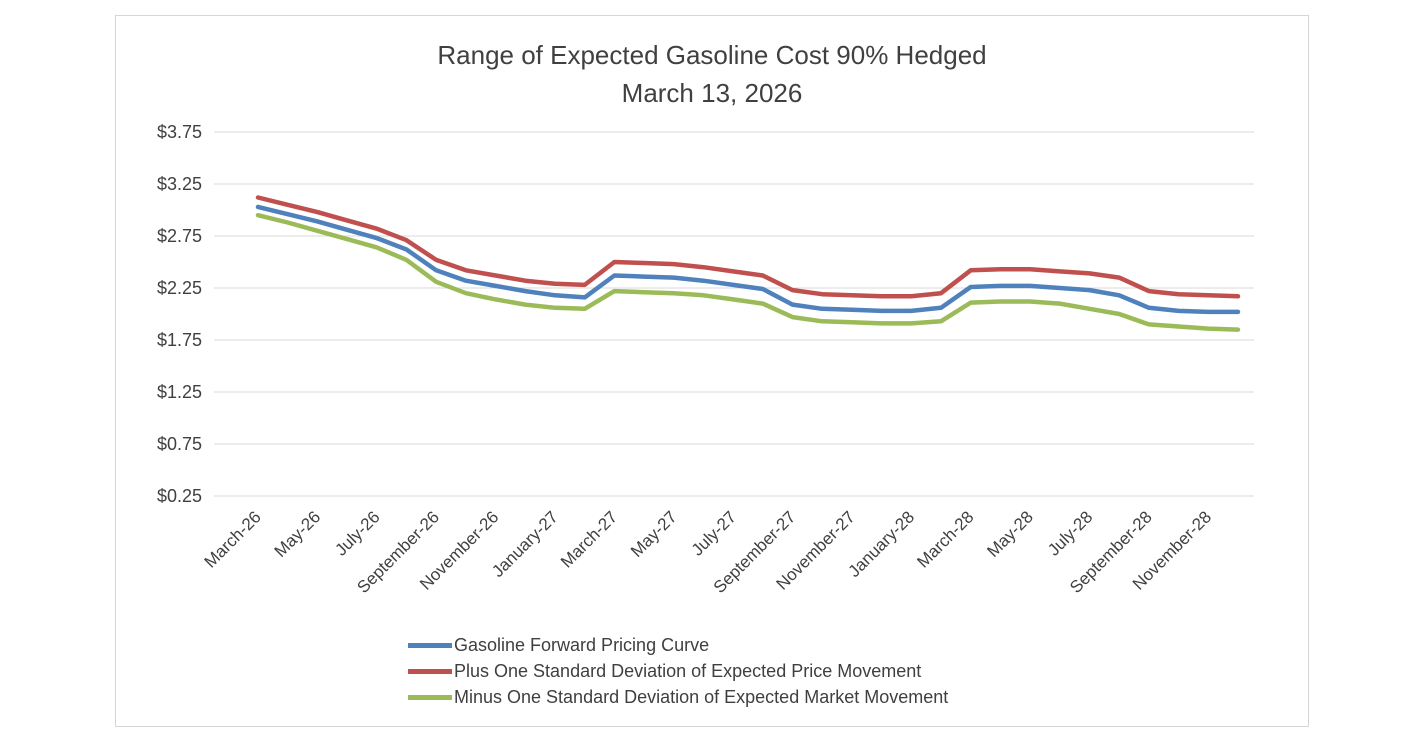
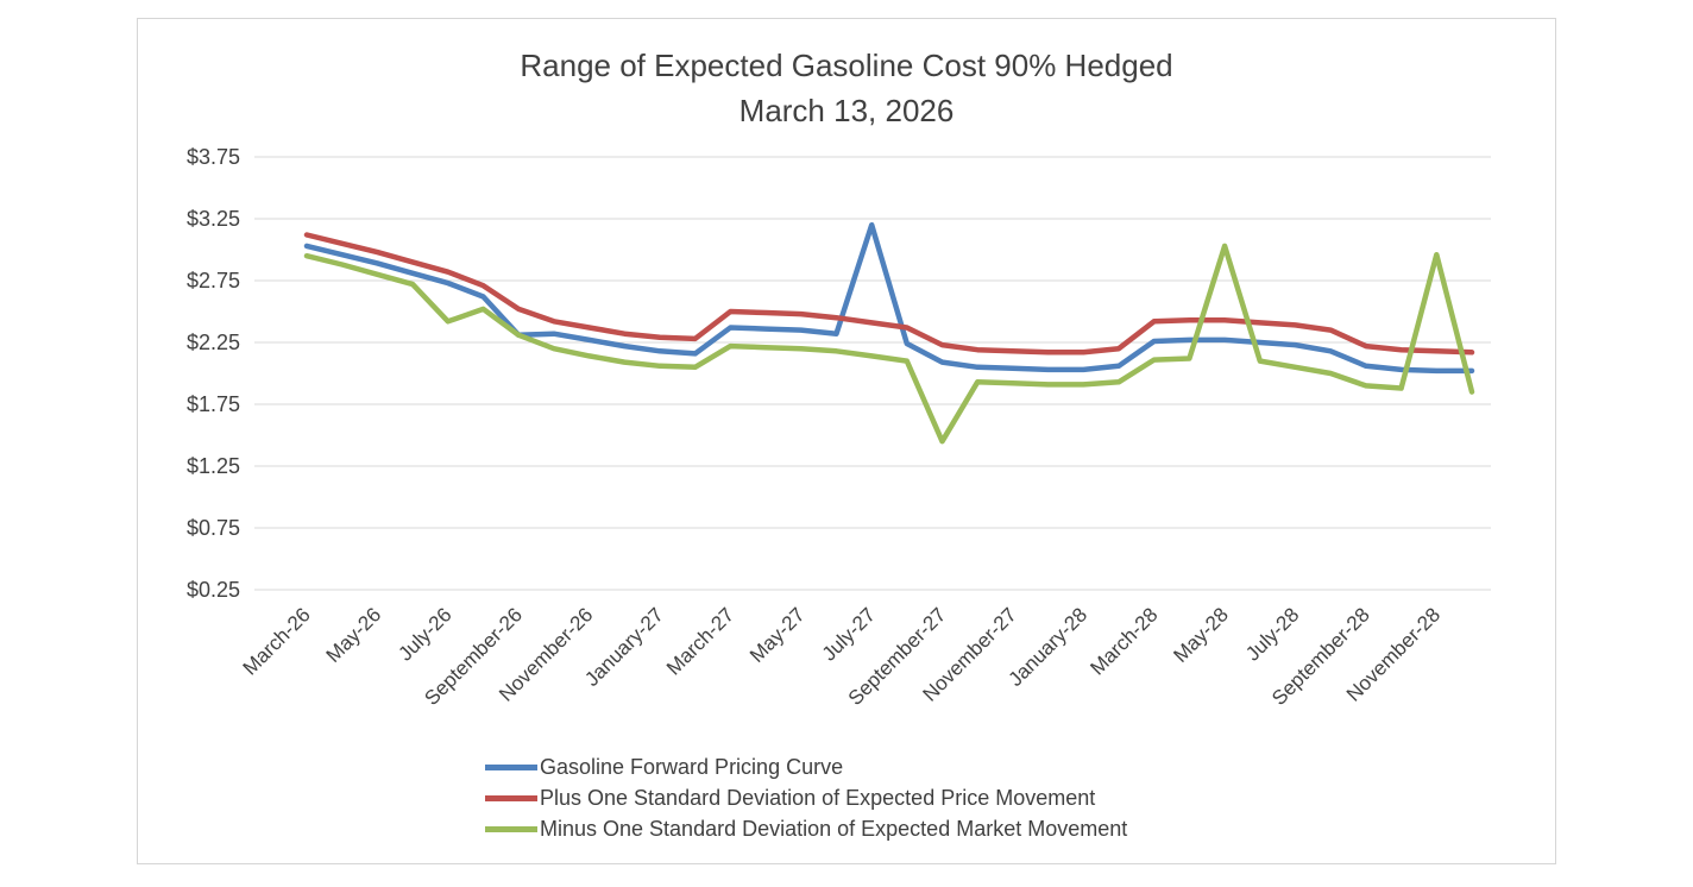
Minus One Standard Deviation of Expected Market Movement/July-26: $2.64 -> $2.42
Gasoline Forward Pricing Curve/September-26: $2.42 -> $2.31
Gasoline Forward Pricing Curve/July-27: $2.28 -> $3.20
Minus One Standard Deviation of Expected Market Movement/September-27: $1.97 -> $1.45
Minus One Standard Deviation of Expected Market Movement/May-28: $2.12 -> $3.03
Minus One Standard Deviation of Expected Market Movement/November-28: $1.86 -> $2.96
